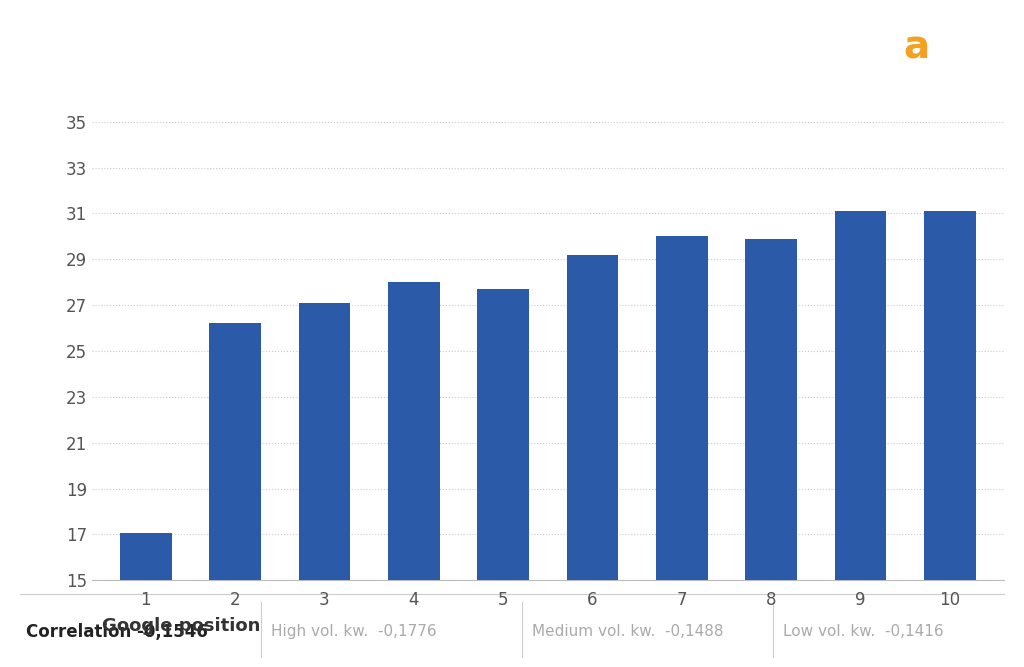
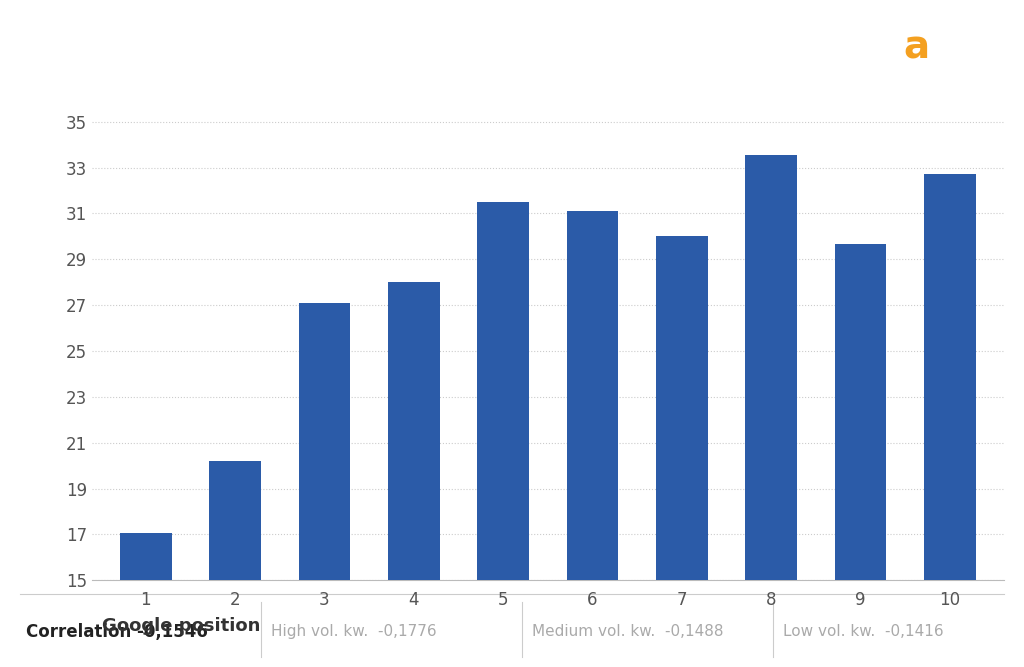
2: 26.20 -> 20.20
5: 27.70 -> 31.50
6: 29.20 -> 31.10
8: 29.90 -> 33.55
9: 31.10 -> 29.65
10: 31.10 -> 32.70
